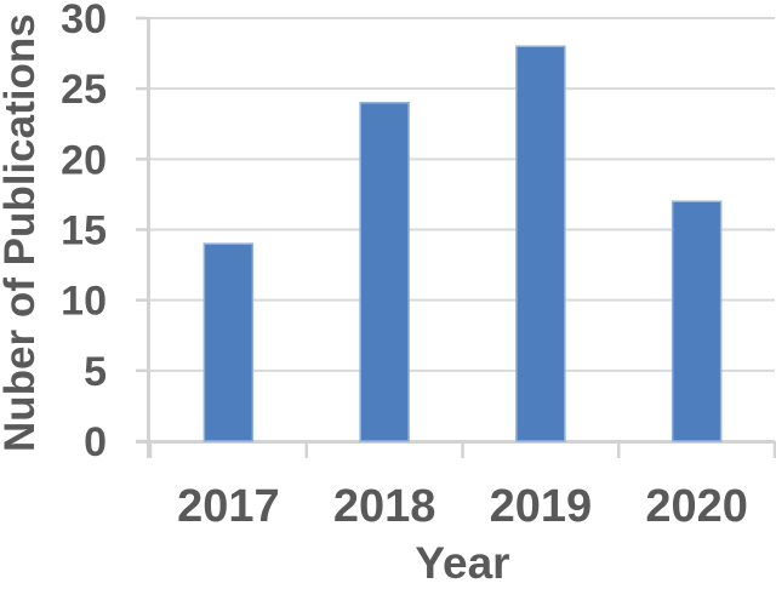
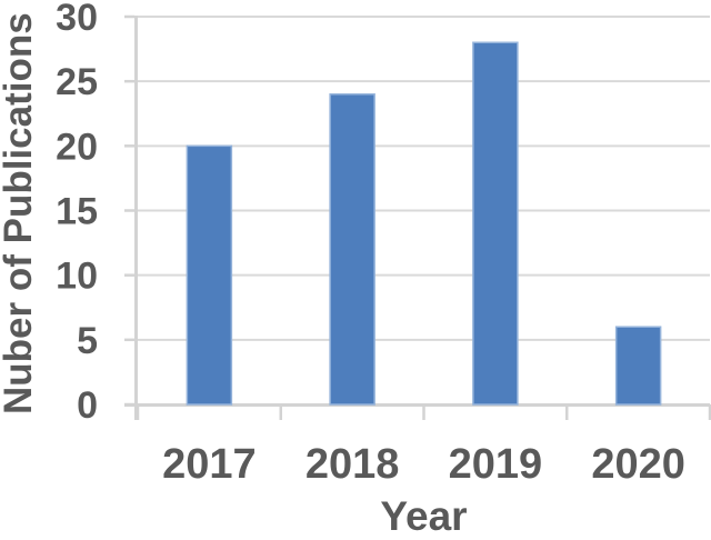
2017: 14 -> 20
2020: 17 -> 6
